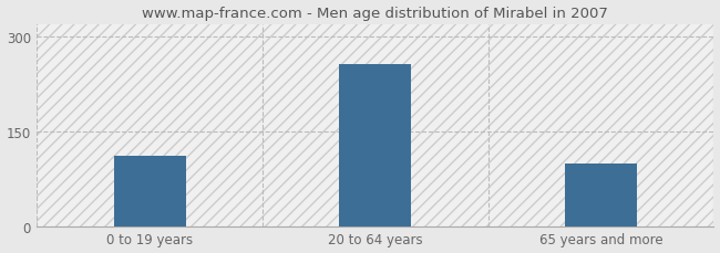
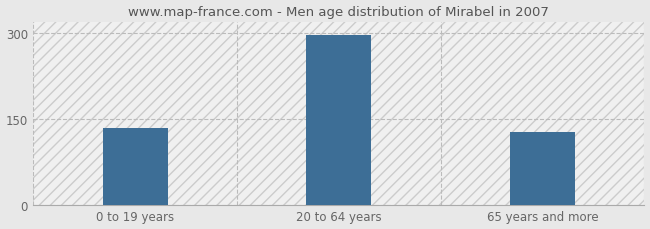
0 to 19 years: 112 -> 135
20 to 64 years: 256 -> 297
65 years and more: 100 -> 128
